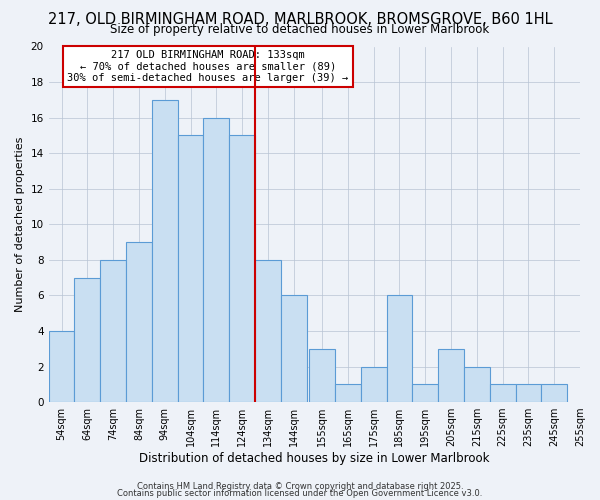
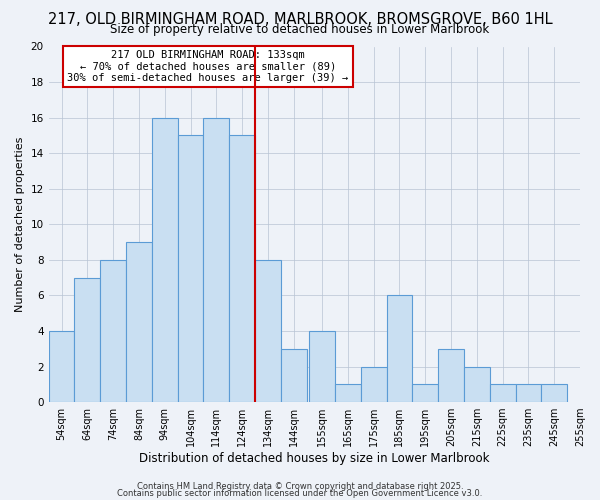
94sqm: 17 -> 16
144sqm: 6 -> 3
155sqm: 3 -> 4
